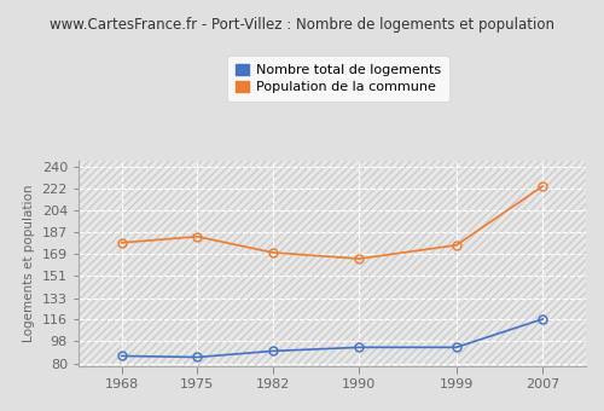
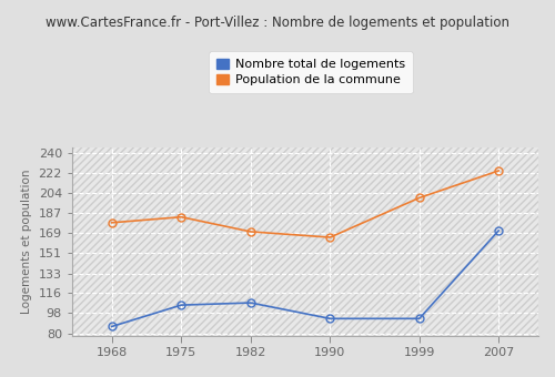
Nombre total de logements/1975: 85 -> 105
Nombre total de logements/1982: 90 -> 107
Population de la commune/1999: 176 -> 200
Nombre total de logements/2007: 116 -> 171
